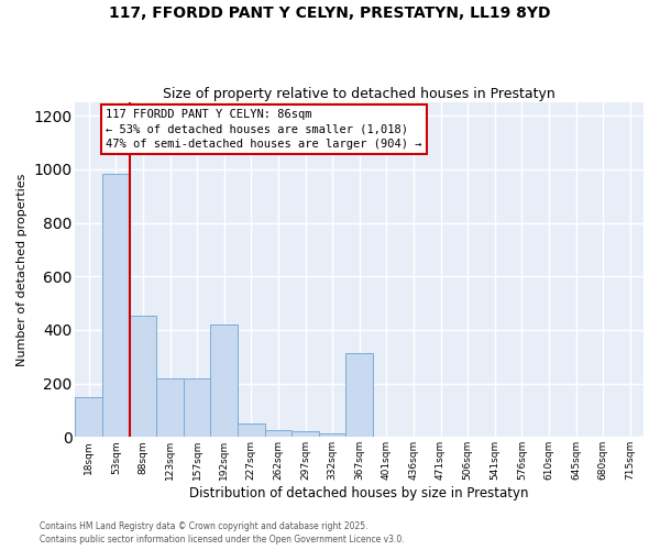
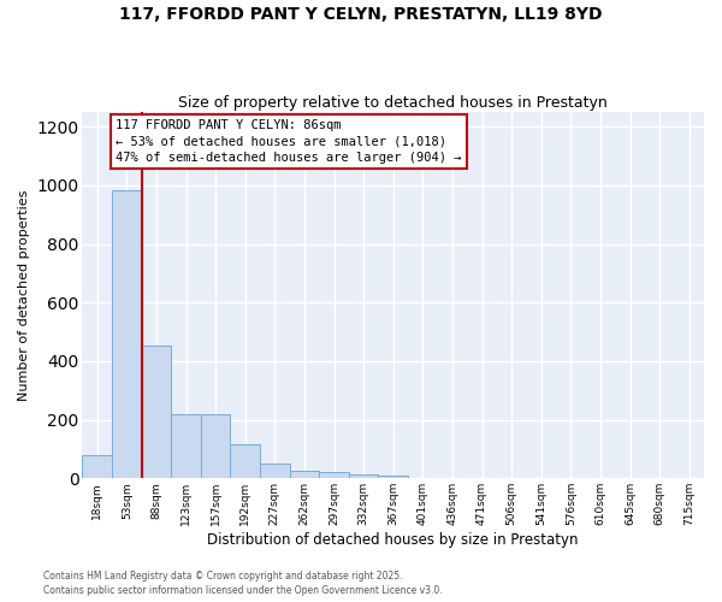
18sqm: 150 -> 80
192sqm: 420 -> 115
367sqm: 315 -> 10
